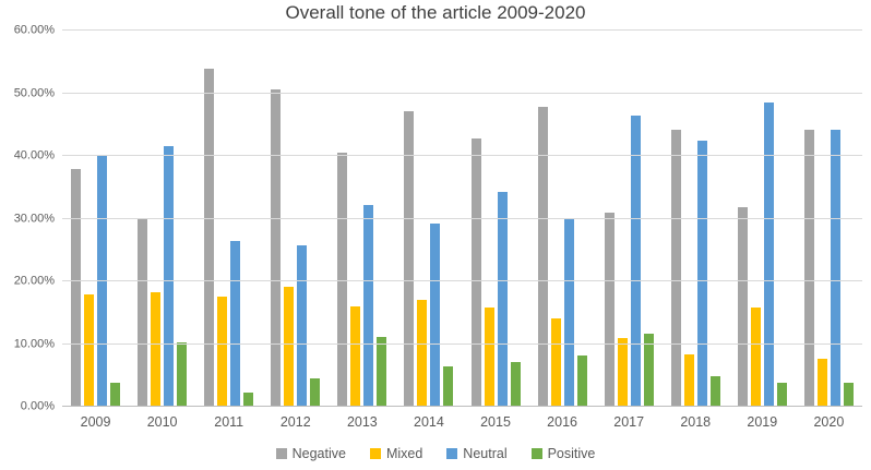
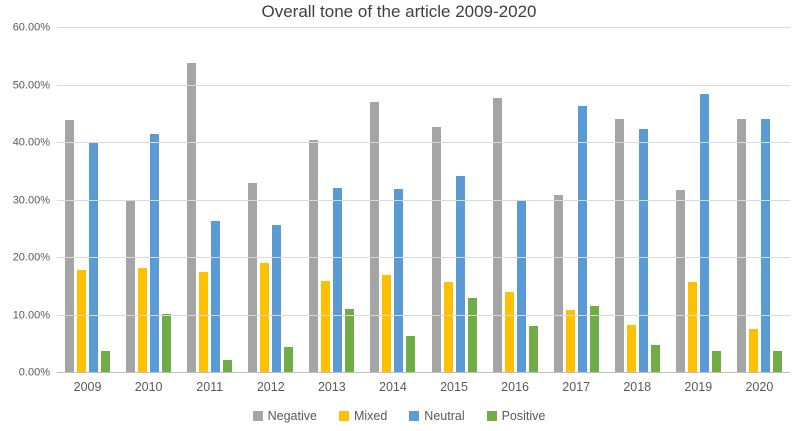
Negative/2009: 38% -> 44%
Negative/2012: 51% -> 33%
Neutral/2014: 29% -> 32%
Positive/2015: 7% -> 13%
